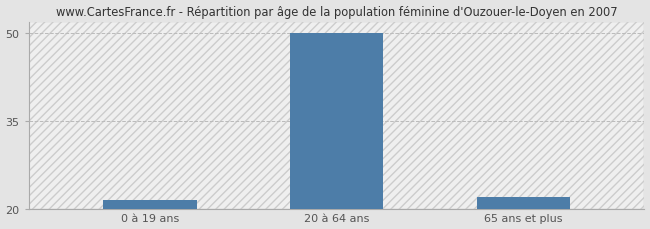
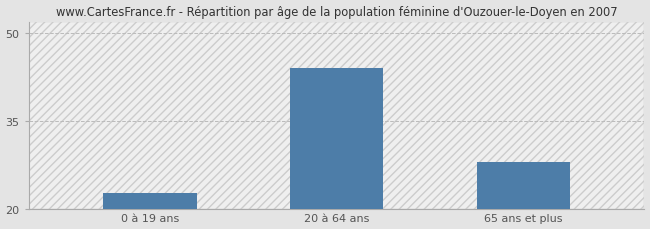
0 à 19 ans: 21.5 -> 22.6
20 à 64 ans: 50.0 -> 44.0
65 ans et plus: 22.0 -> 28.0
